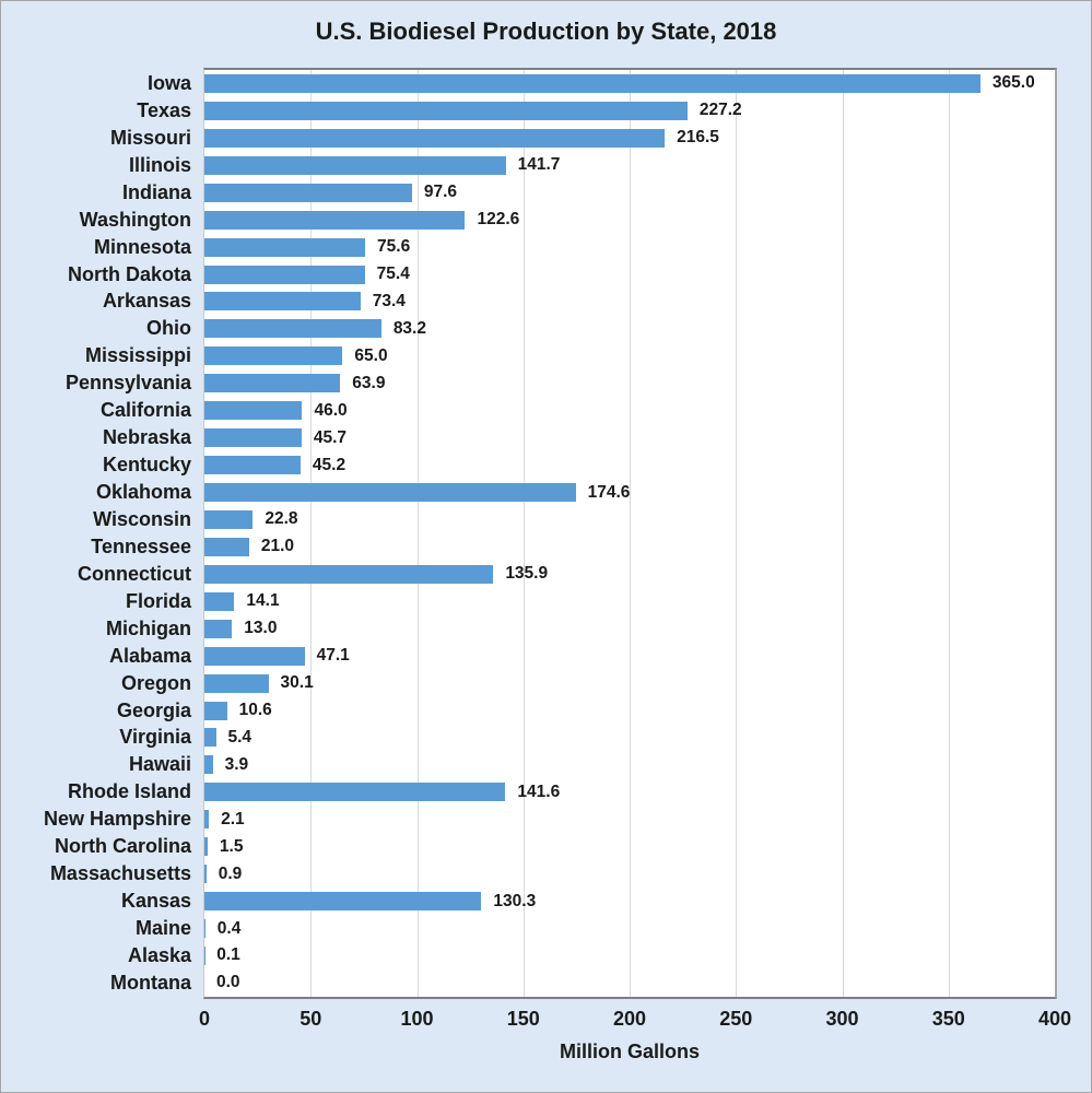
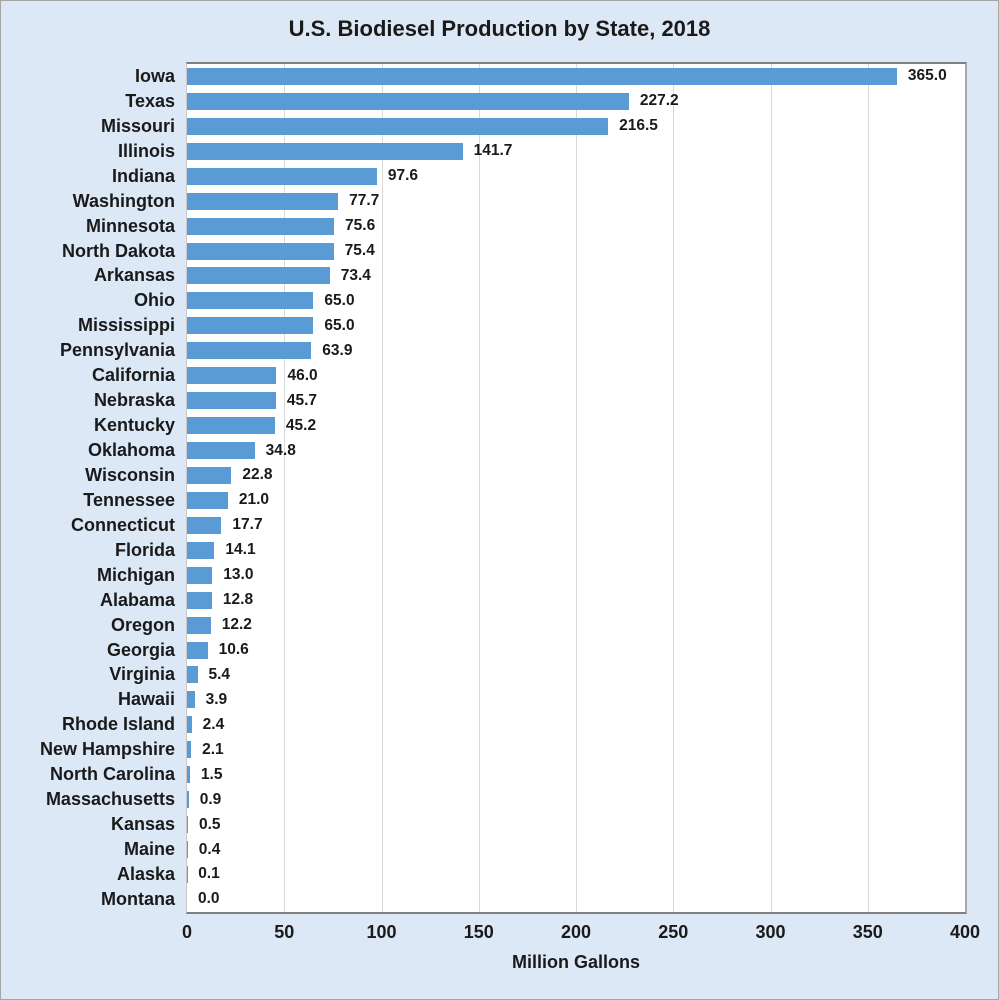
Washington: 122.6 -> 77.7
Ohio: 83.2 -> 65.0
Oklahoma: 174.6 -> 34.8
Connecticut: 135.9 -> 17.7
Alabama: 47.1 -> 12.8
Oregon: 30.1 -> 12.2
Rhode Island: 141.6 -> 2.4
Kansas: 130.3 -> 0.5
